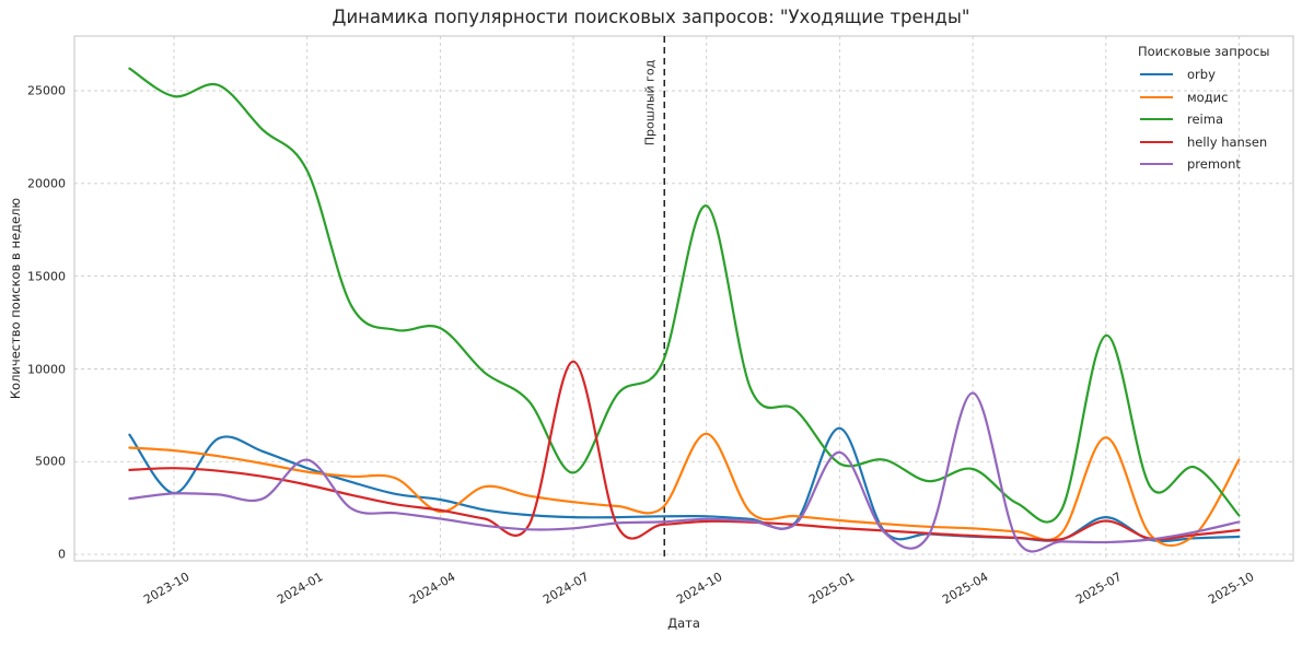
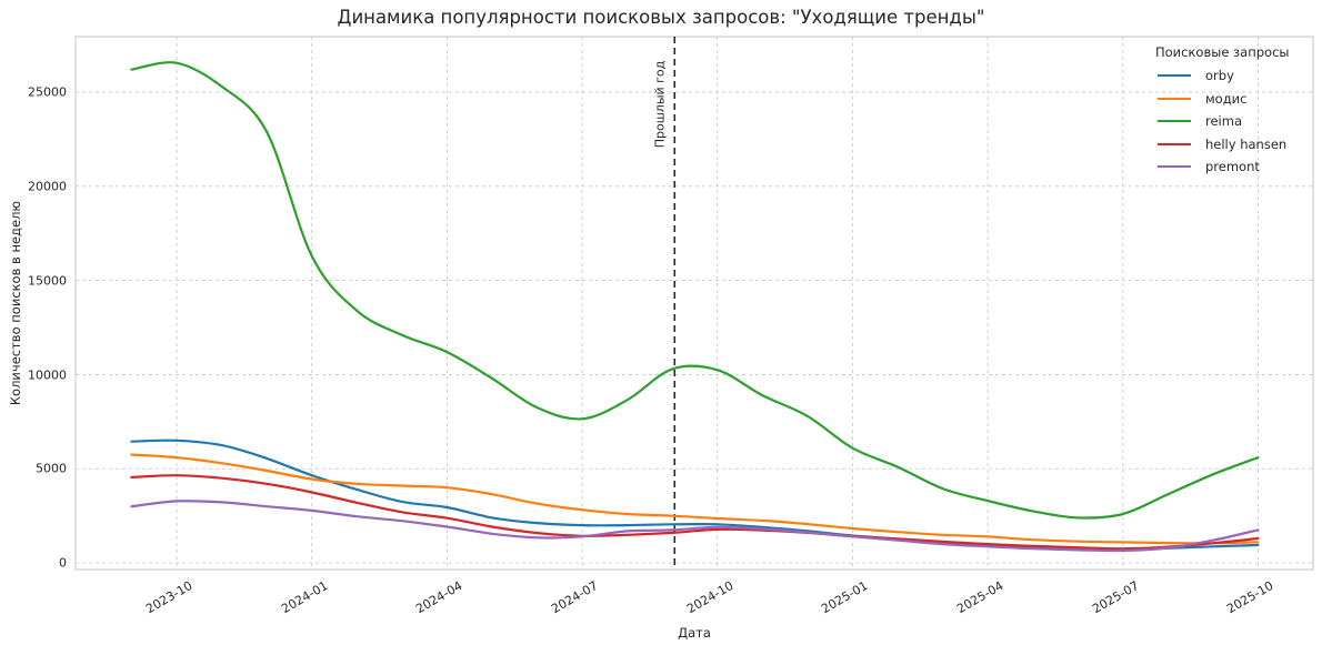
orby/2023-10: 3300 -> 6500
reima/2023-10: 24700 -> 26600
reima/2024-01: 20700 -> 16300
premont/2024-01: 5100 -> 2800
модис/2024-04: 2300 -> 4000
reima/2024-04: 12200 -> 11200
reima/2024-07: 4400 -> 7600
helly hansen/2024-07: 10400 -> 1400
модис/2024-10: 6500 -> 2400
reima/2024-10: 18800 -> 10200
orby/2025-01: 6800 -> 1400
reima/2025-01: 4900 -> 6100
premont/2025-01: 5500 -> 1400
reima/2025-04: 4600 -> 3300
premont/2025-04: 8700 -> 900
orby/2025-07: 2000 -> 700
модис/2025-07: 6300 -> 1100
reima/2025-07: 11800 -> 2600
helly hansen/2025-07: 1800 -> 800
модис/2025-10: 5100 -> 1100
reima/2025-10: 2100 -> 5600
